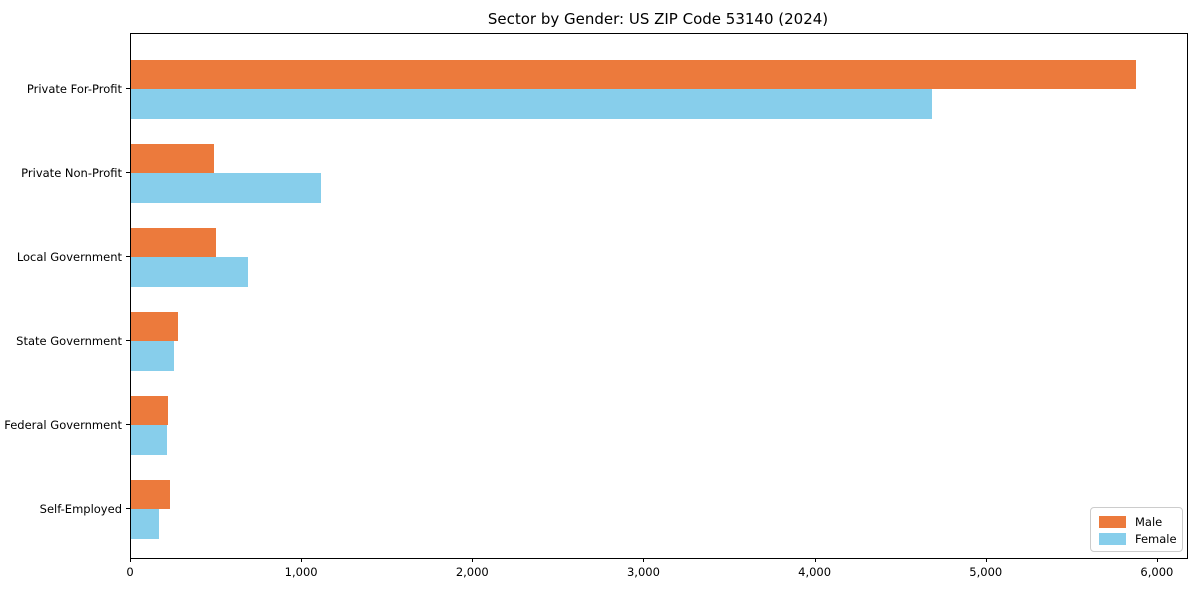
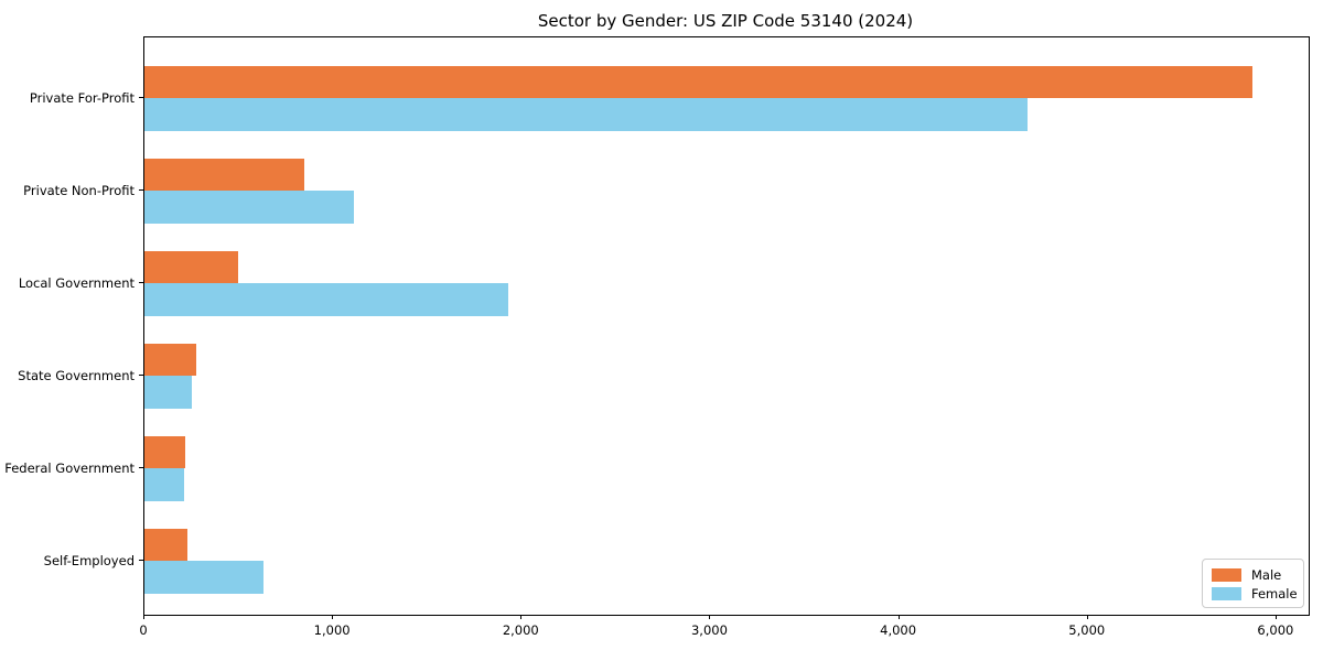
Male/Private Non-Profit: 480 -> 850
Female/Local Government: 680 -> 1930
Female/Self-Employed: 160 -> 630
